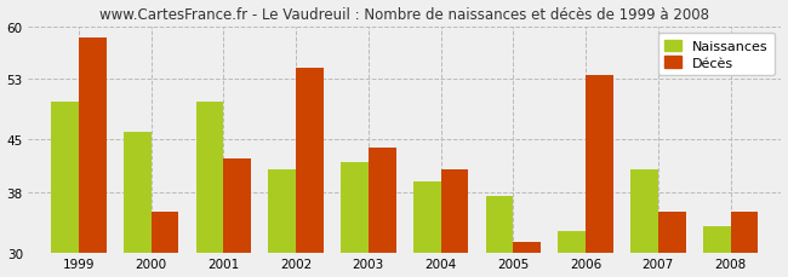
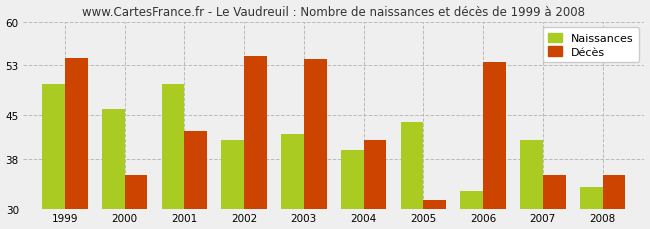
Décès/1999: 58.5 -> 54.2
Décès/2003: 44.0 -> 54.0
Naissances/2005: 37.5 -> 44.0
